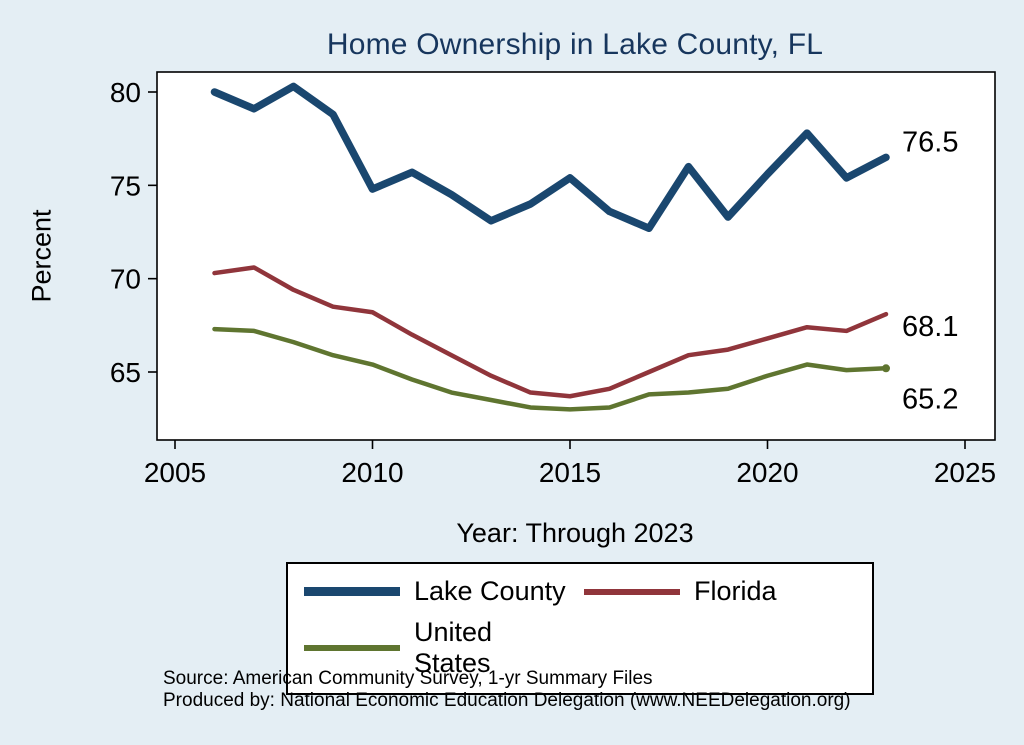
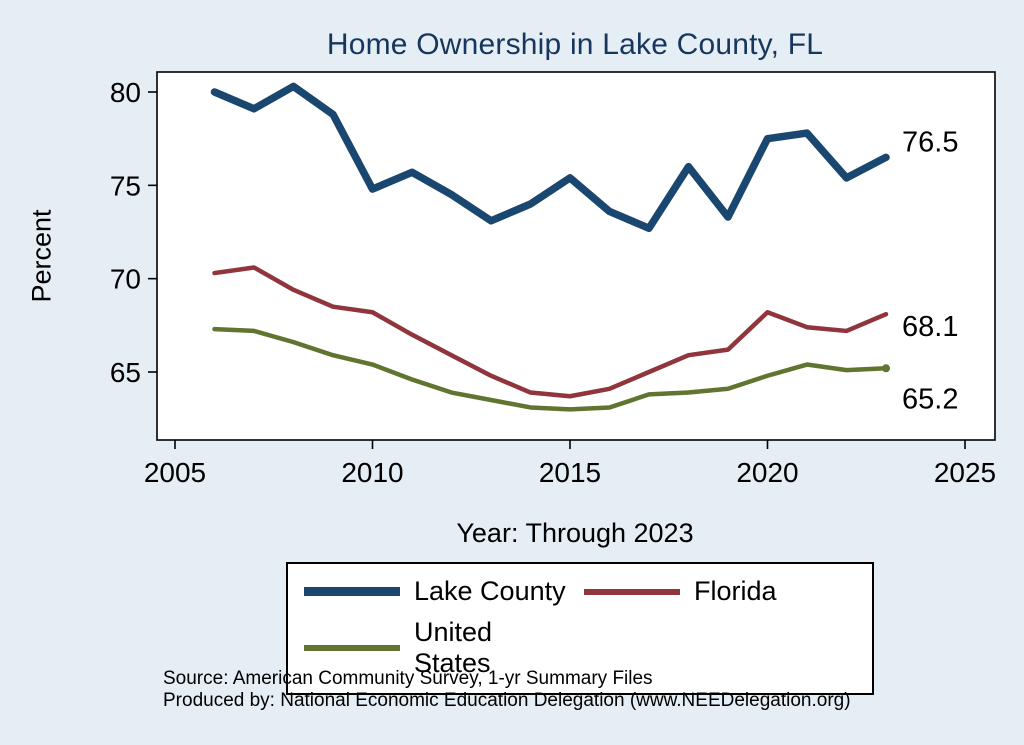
Lake County/2020: 75.6 -> 77.5
Florida/2020: 66.8 -> 68.2
